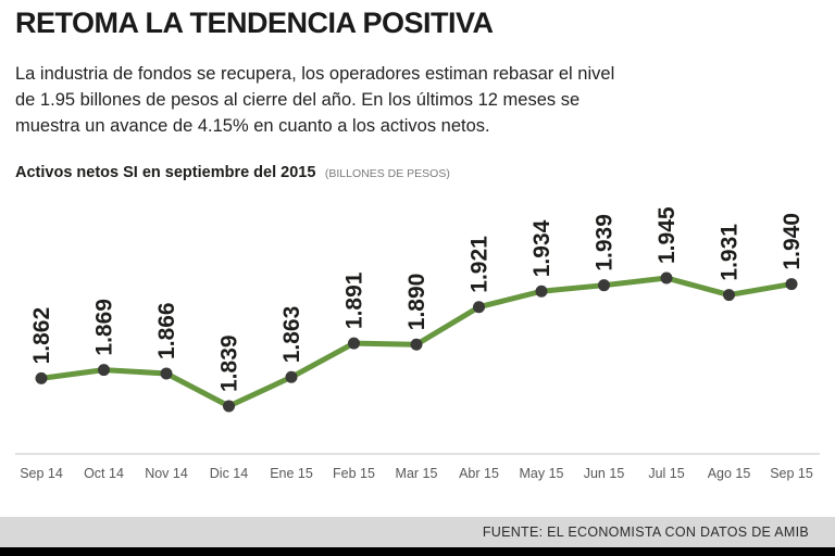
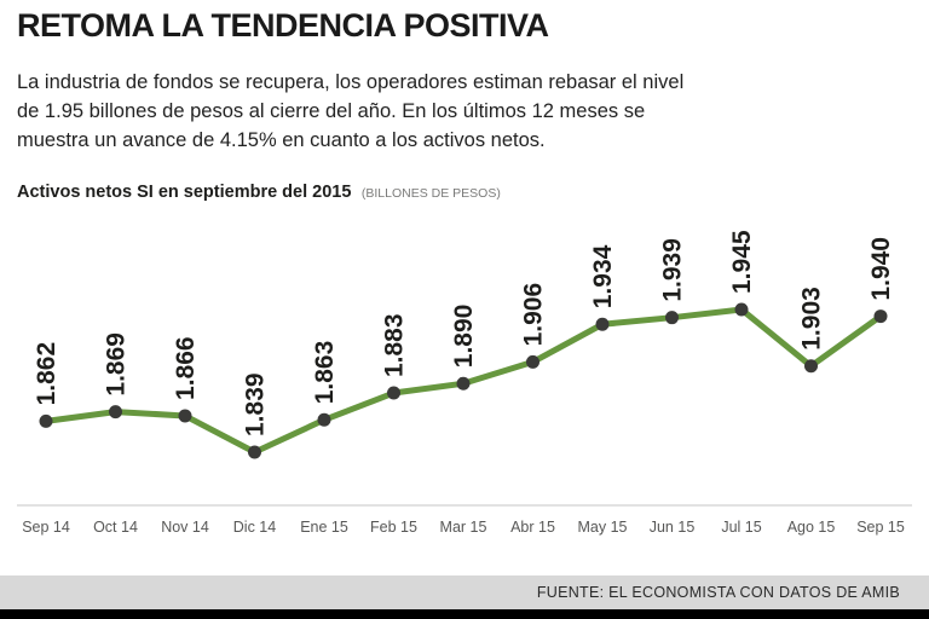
Feb 15: 1.891 -> 1.883
Abr 15: 1.921 -> 1.906
Ago 15: 1.931 -> 1.903
